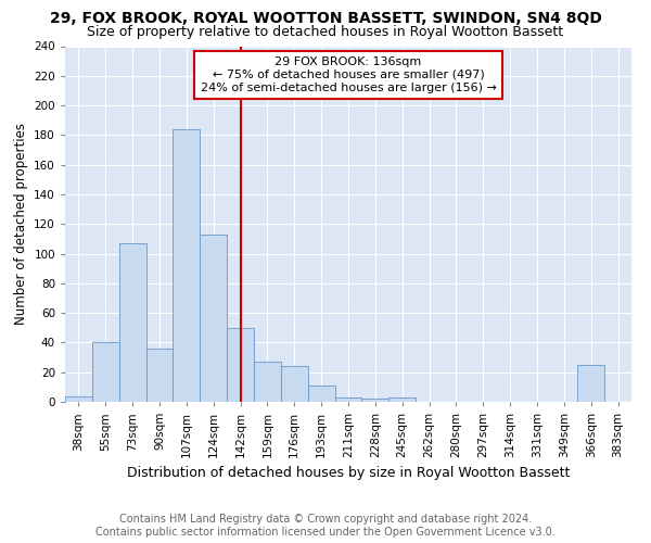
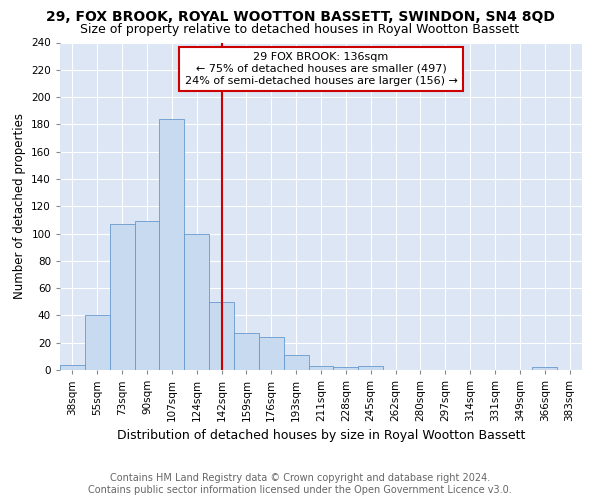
90sqm: 36 -> 109
124sqm: 113 -> 100
366sqm: 25 -> 2
